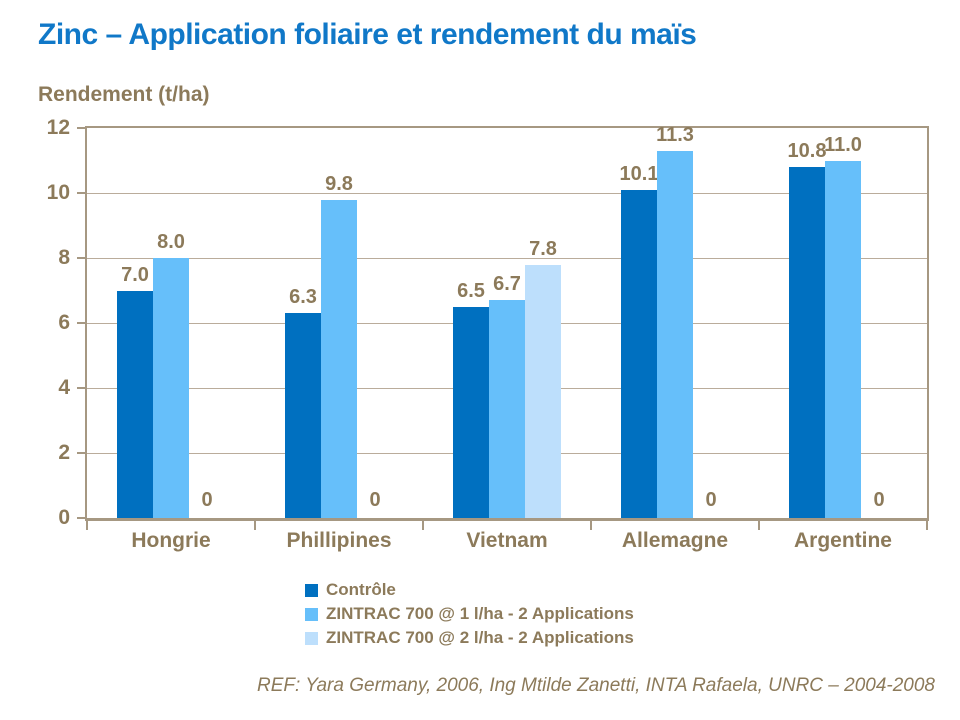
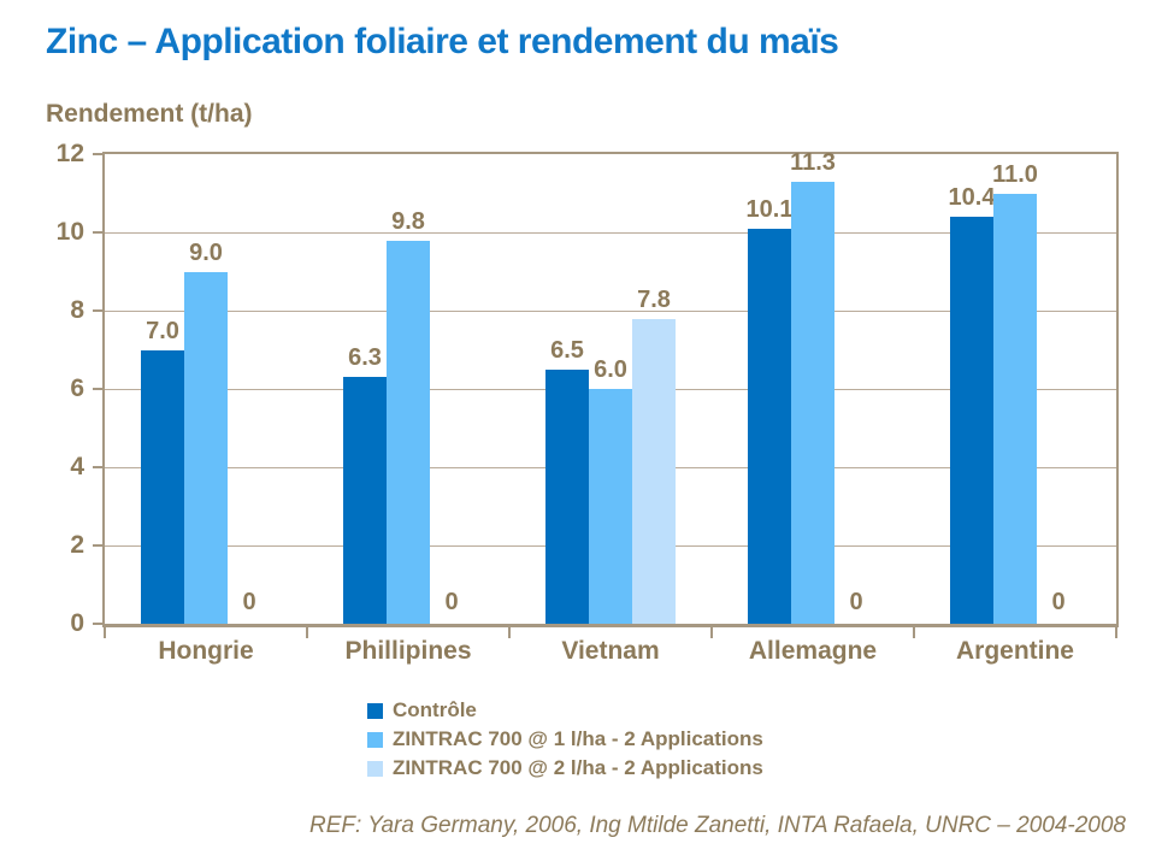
ZINTRAC 700 @ 1 l/ha - 2 Applications/Hongrie: 8.0 -> 9.0
ZINTRAC 700 @ 1 l/ha - 2 Applications/Vietnam: 6.7 -> 6.0
Contrôle/Argentine: 10.8 -> 10.4
